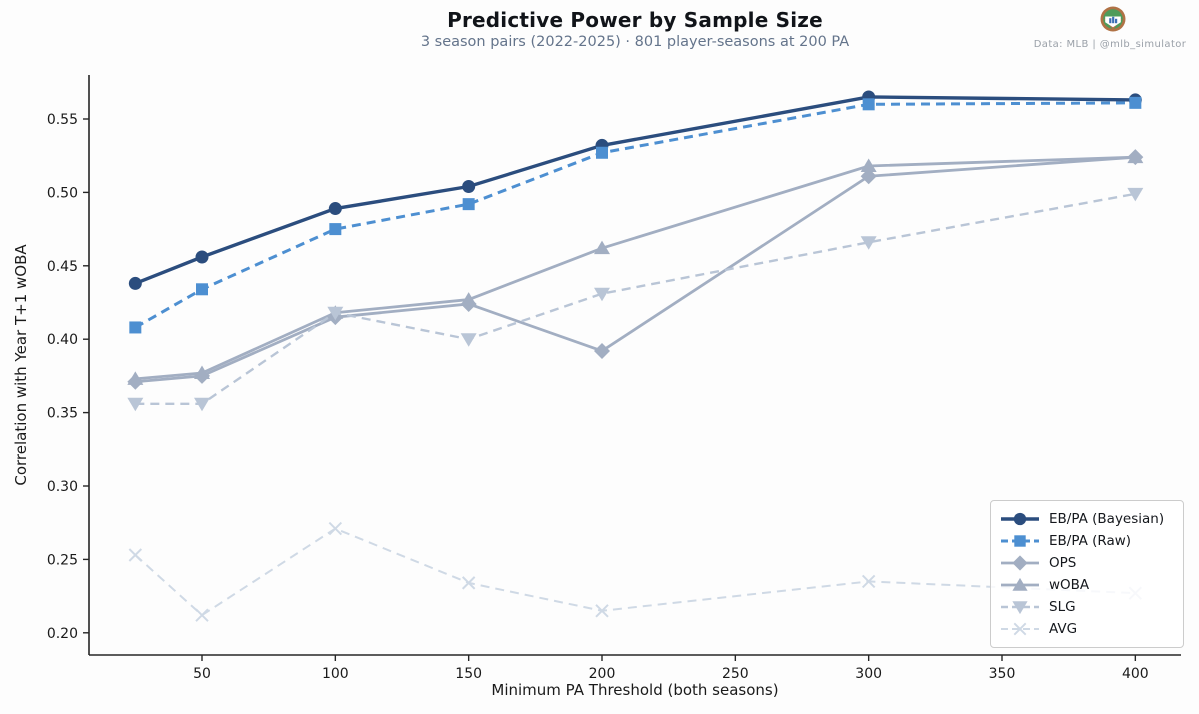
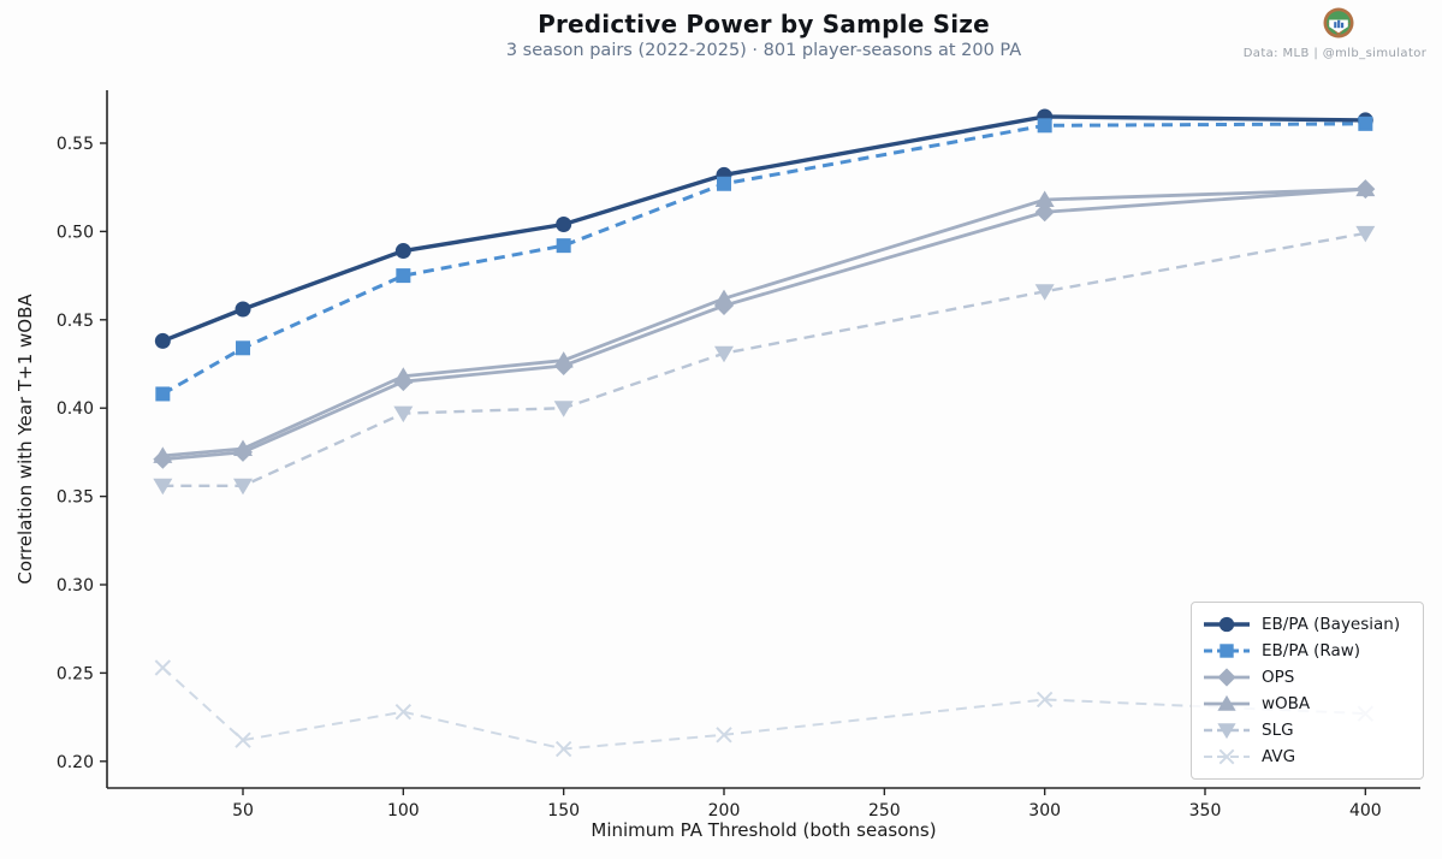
SLG/100: 0.418 -> 0.397
AVG/100: 0.271 -> 0.228
AVG/150: 0.234 -> 0.207
OPS/200: 0.392 -> 0.458
